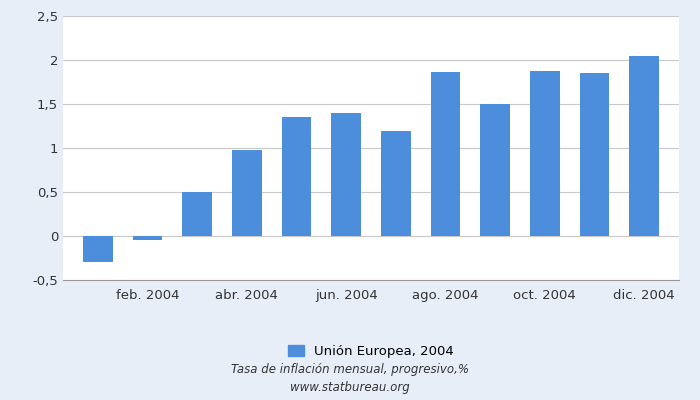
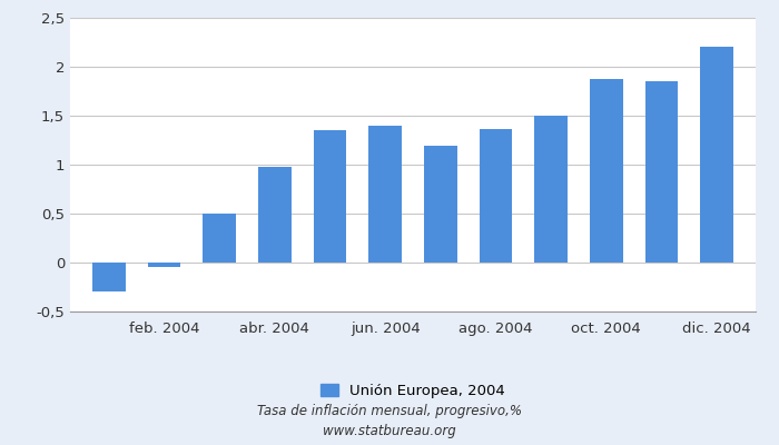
ago. 2004: 1,86 -> 1,36
dic. 2004: 2,04 -> 2,21
